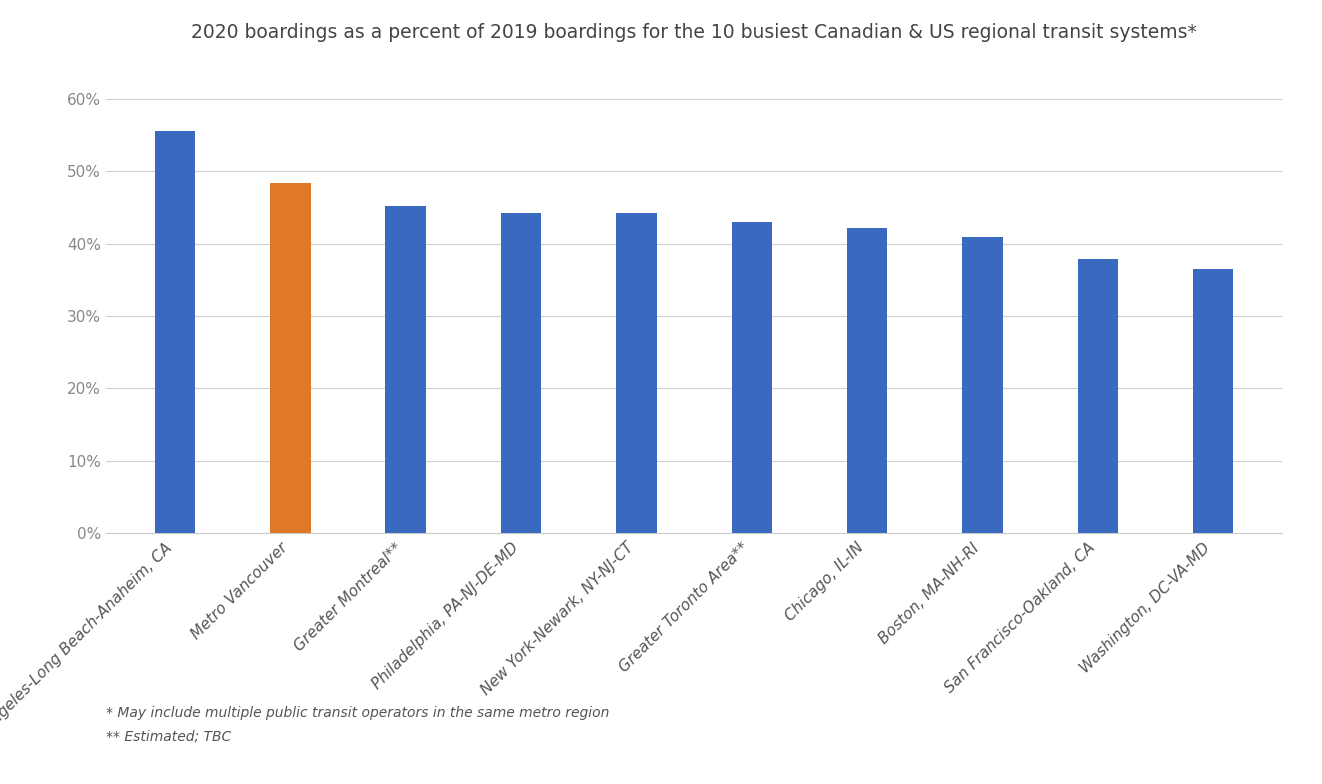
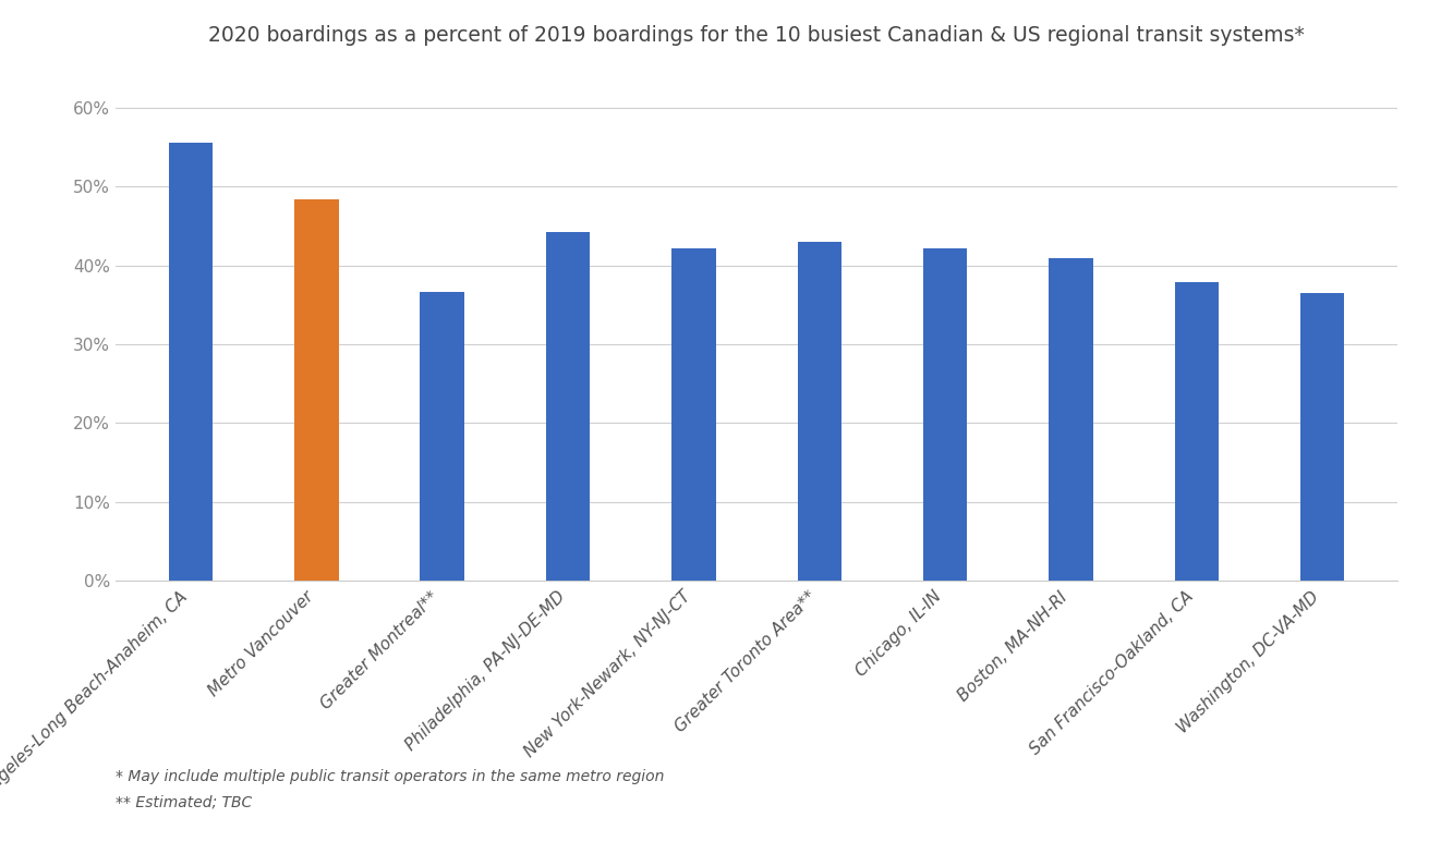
Greater Montreal**: 45.2% -> 36.6%
New York-Newark, NY-NJ-CT: 44.3% -> 42.2%
